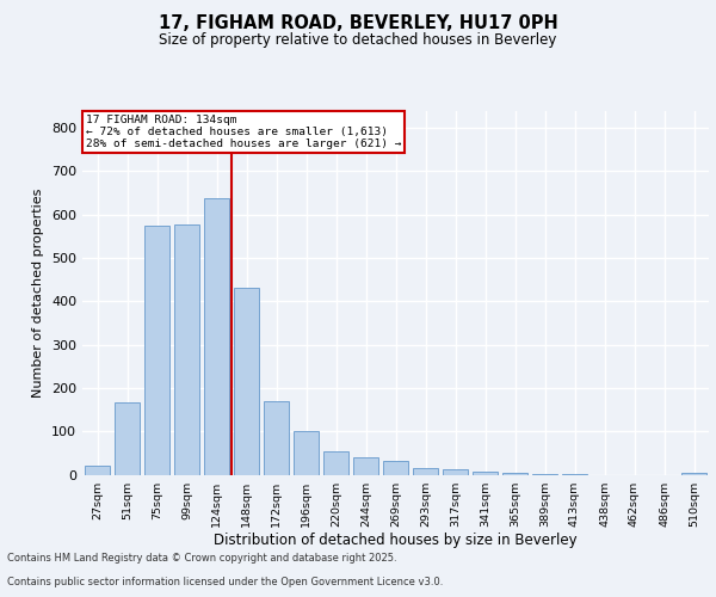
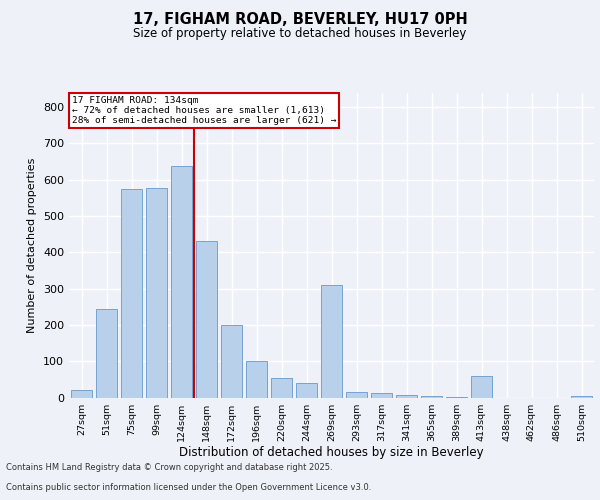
51sqm: 168 -> 245
172sqm: 170 -> 200
269sqm: 32 -> 310
413sqm: 1 -> 60
